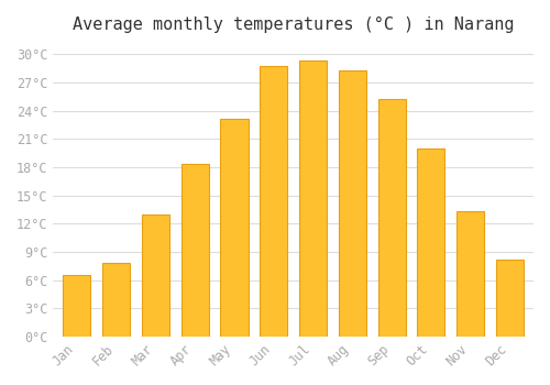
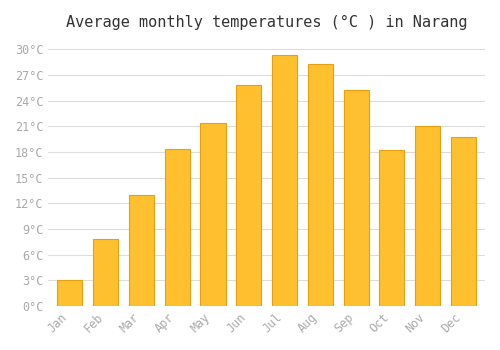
Jan: 6.5°C -> 3.0°C
May: 23.2°C -> 21.4°C
Jun: 28.8°C -> 25.8°C
Oct: 20.0°C -> 18.2°C
Nov: 13.3°C -> 21.0°C
Dec: 8.2°C -> 19.8°C
